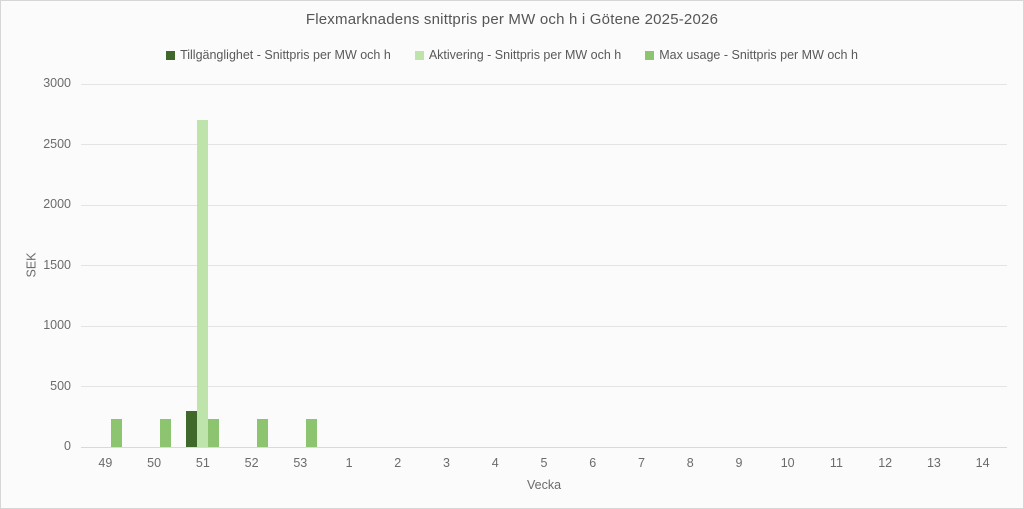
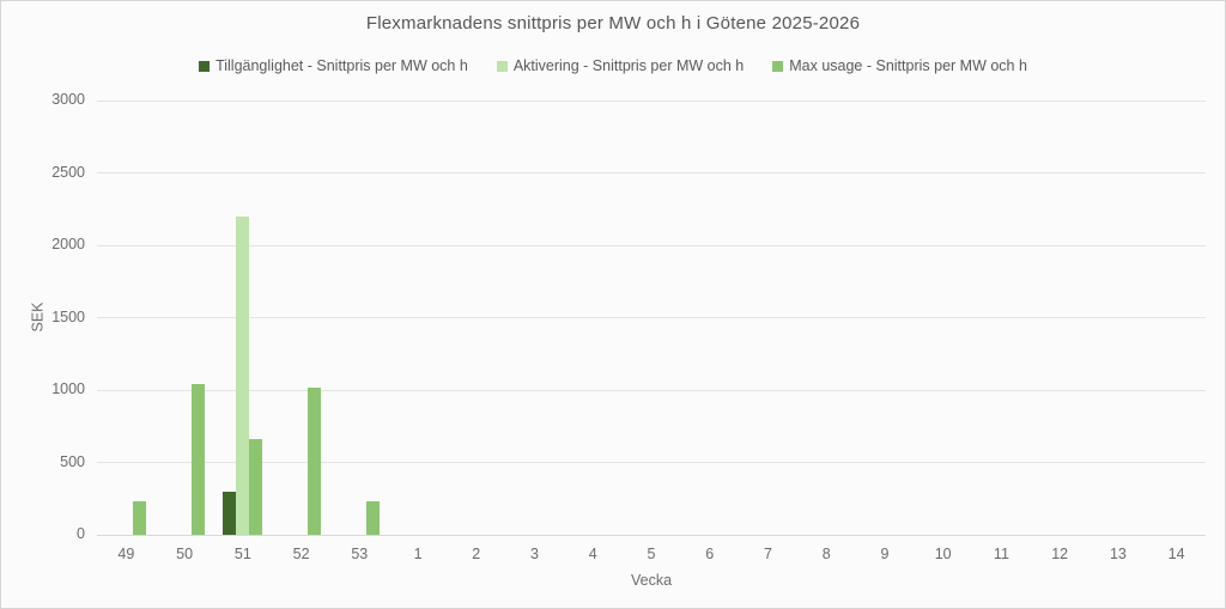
Max usage - Snittpris per MW och h/50: 230 -> 1040
Aktivering - Snittpris per MW och h/51: 2700 -> 2200
Max usage - Snittpris per MW och h/51: 230 -> 660
Max usage - Snittpris per MW och h/52: 230 -> 1020
